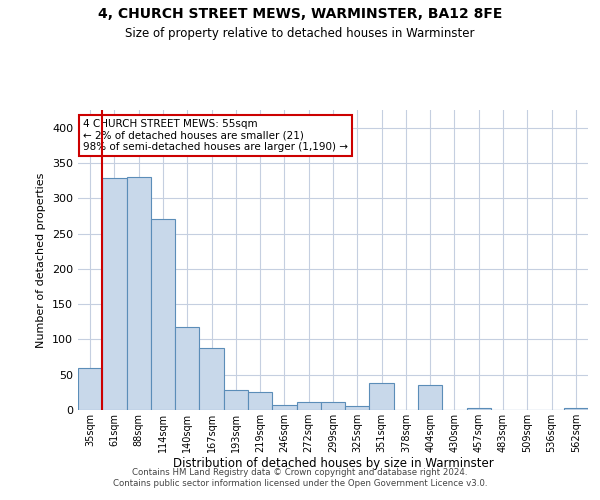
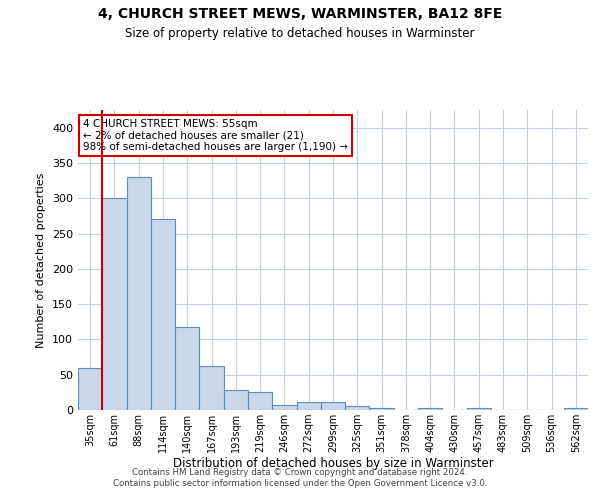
61sqm: 328 -> 300
167sqm: 88 -> 63
351sqm: 38 -> 3
404sqm: 36 -> 3
